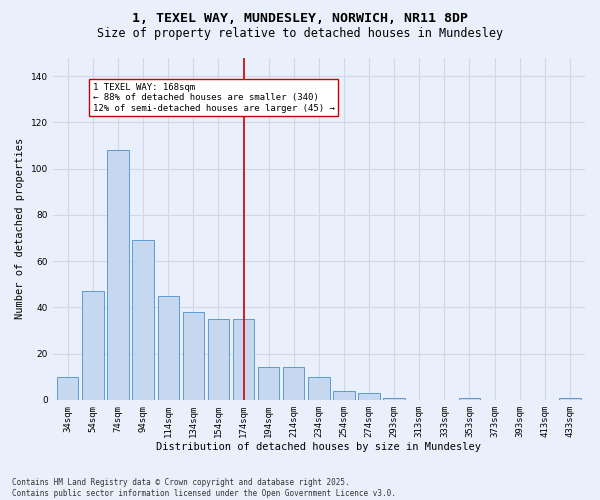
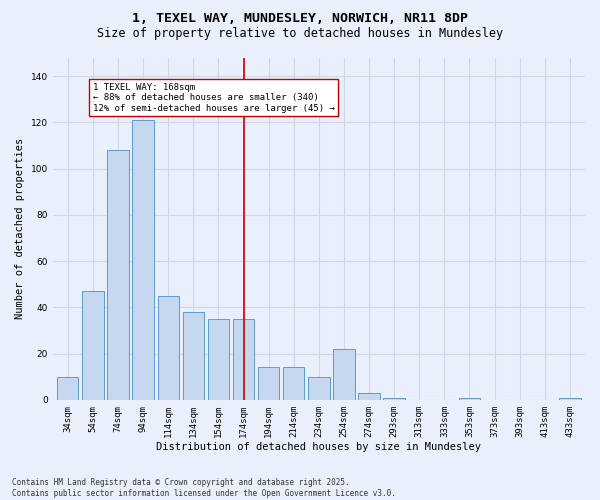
94sqm: 69 -> 121
254sqm: 4 -> 22
